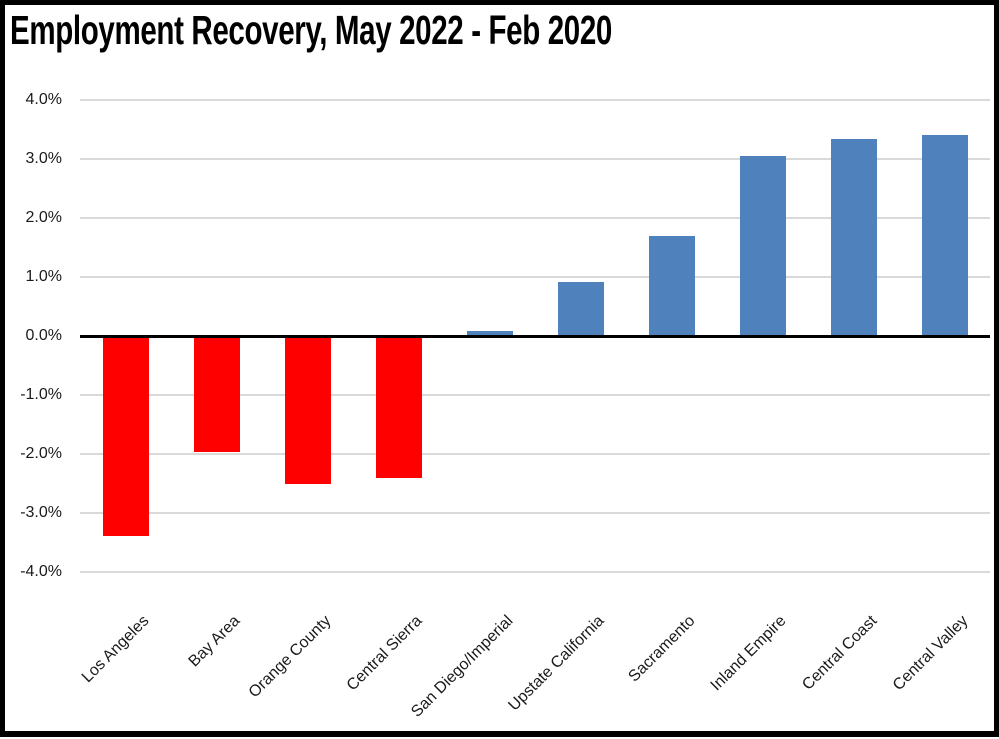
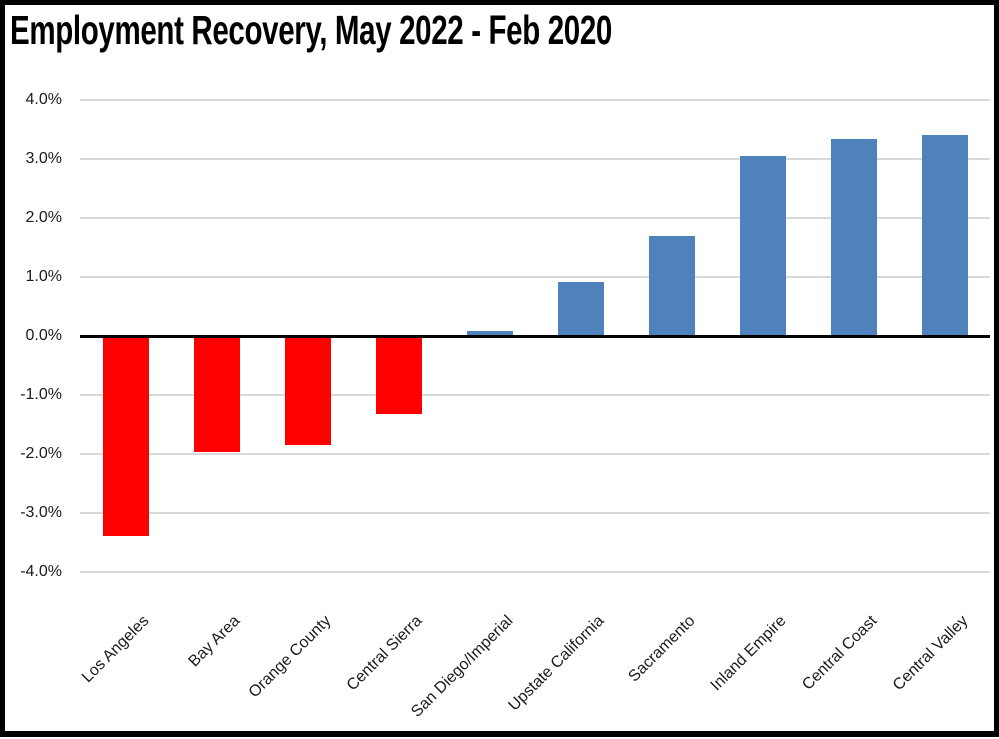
Orange County: -2.5% -> -1.9%
Central Sierra: -2.4% -> -1.3%
